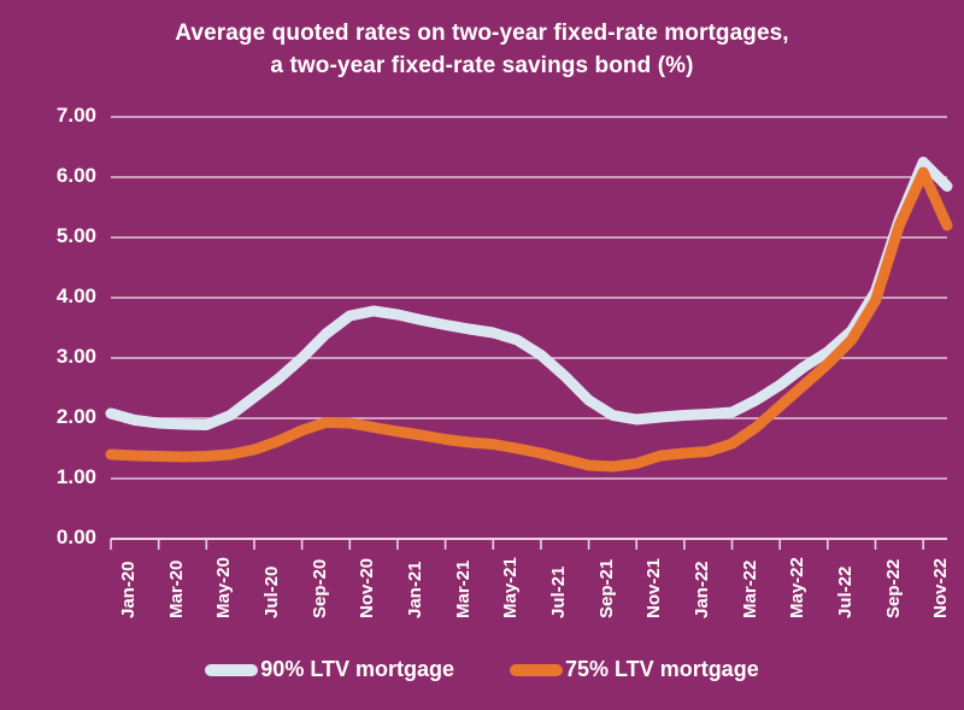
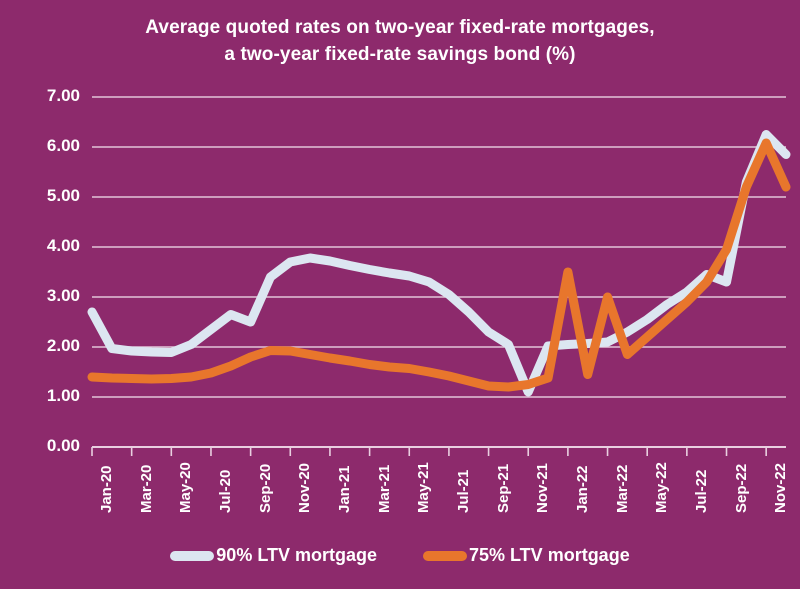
90% LTV mortgage/Jan-20: 2.1 -> 2.7
90% LTV mortgage/Sep-20: 3.0 -> 2.5
90% LTV mortgage/Nov-21: 2.0 -> 1.1
75% LTV mortgage/Jan-22: 1.4 -> 3.5
75% LTV mortgage/Mar-22: 1.6 -> 3.0
90% LTV mortgage/Sep-22: 4.1 -> 3.3
